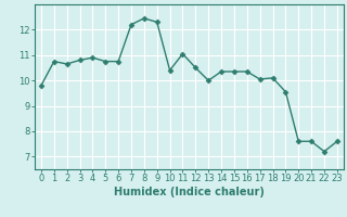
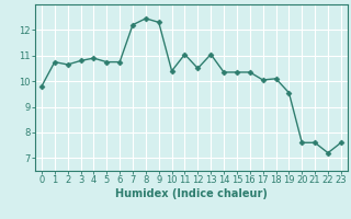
13: 10.00 -> 11.05
